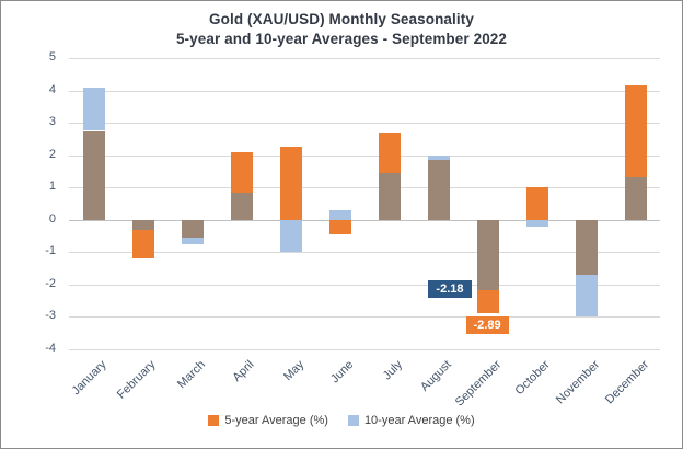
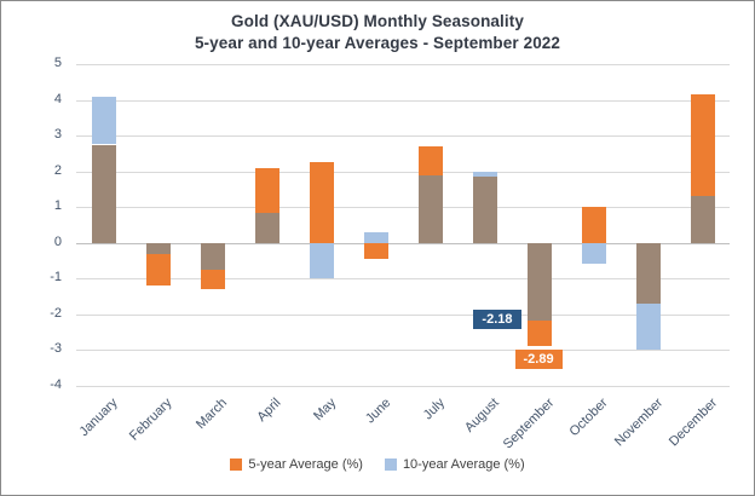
5-year Average (%)/March: -0.6 -> -1.3
10-year Average (%)/July: 1.4 -> 1.9
10-year Average (%)/October: -0.2 -> -0.6
